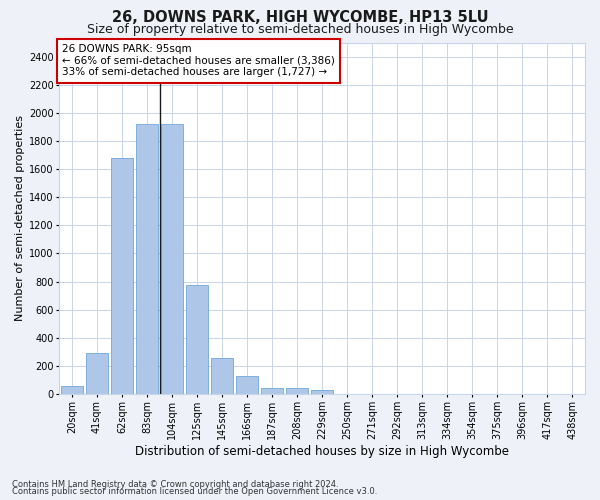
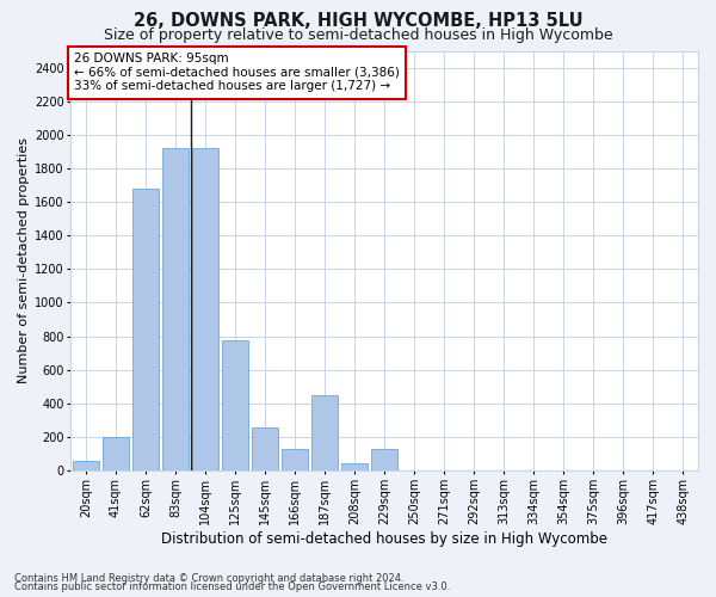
41sqm: 290 -> 200
187sqm: 40 -> 450
229sqm: 30 -> 130
